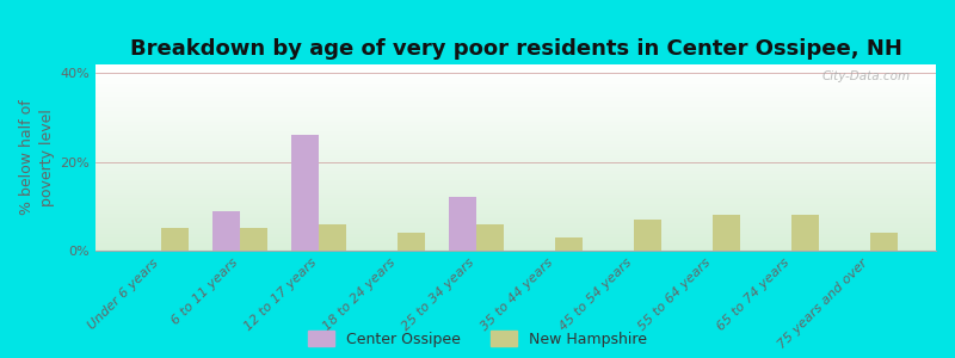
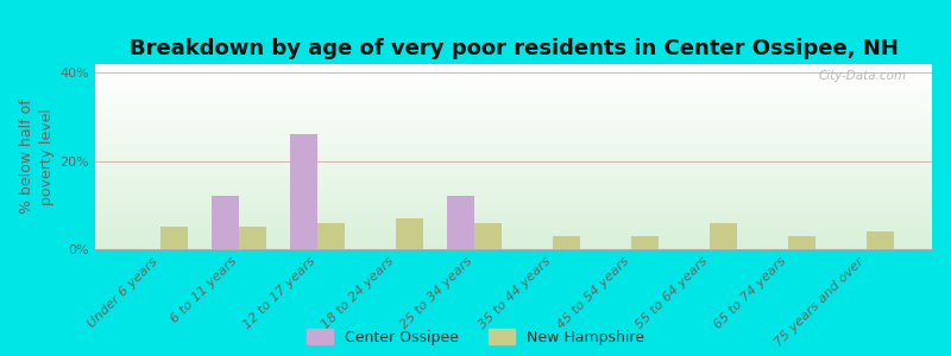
Center Ossipee/6 to 11 years: 9% -> 12%
New Hampshire/18 to 24 years: 4% -> 7%
New Hampshire/45 to 54 years: 7% -> 3%
New Hampshire/55 to 64 years: 8% -> 6%
New Hampshire/65 to 74 years: 8% -> 3%
